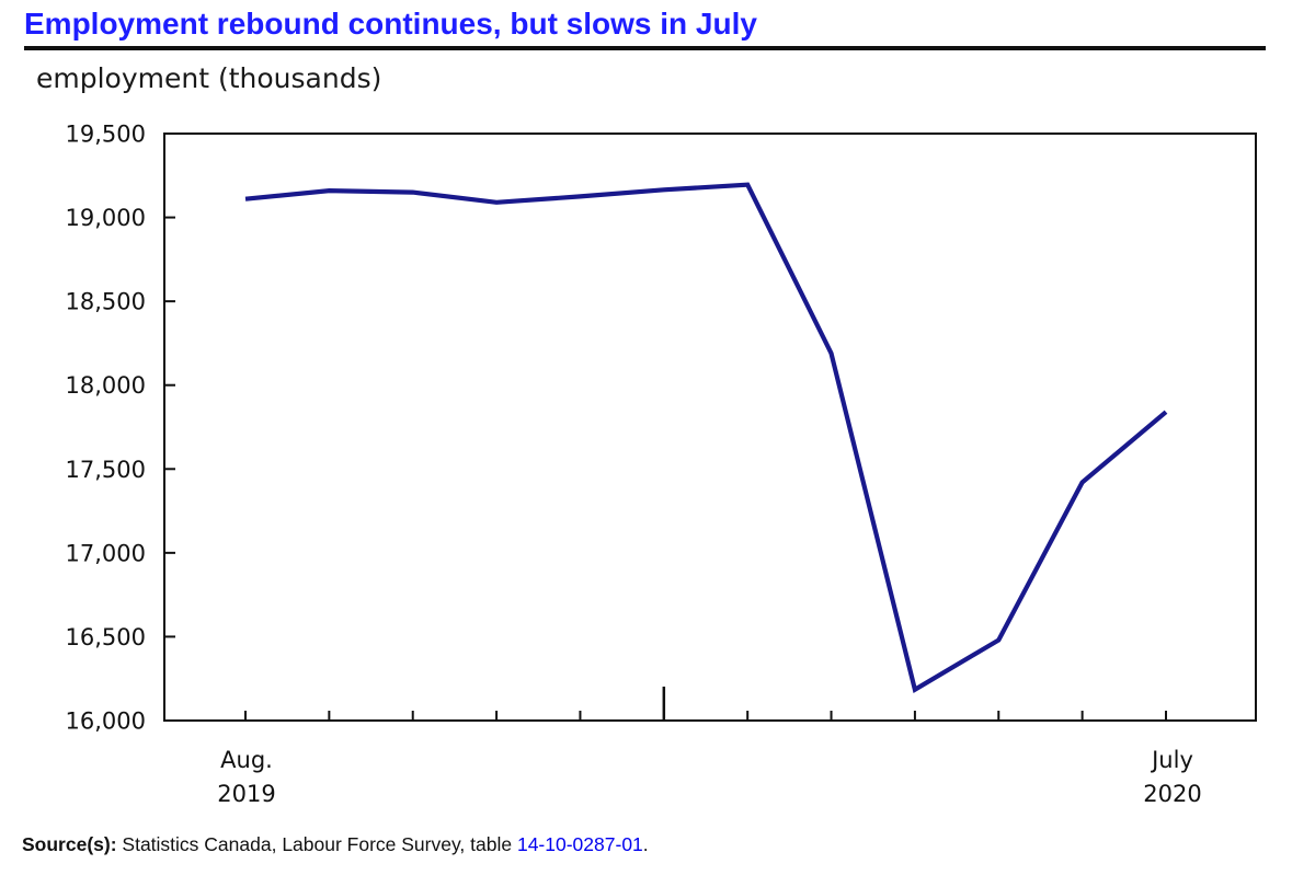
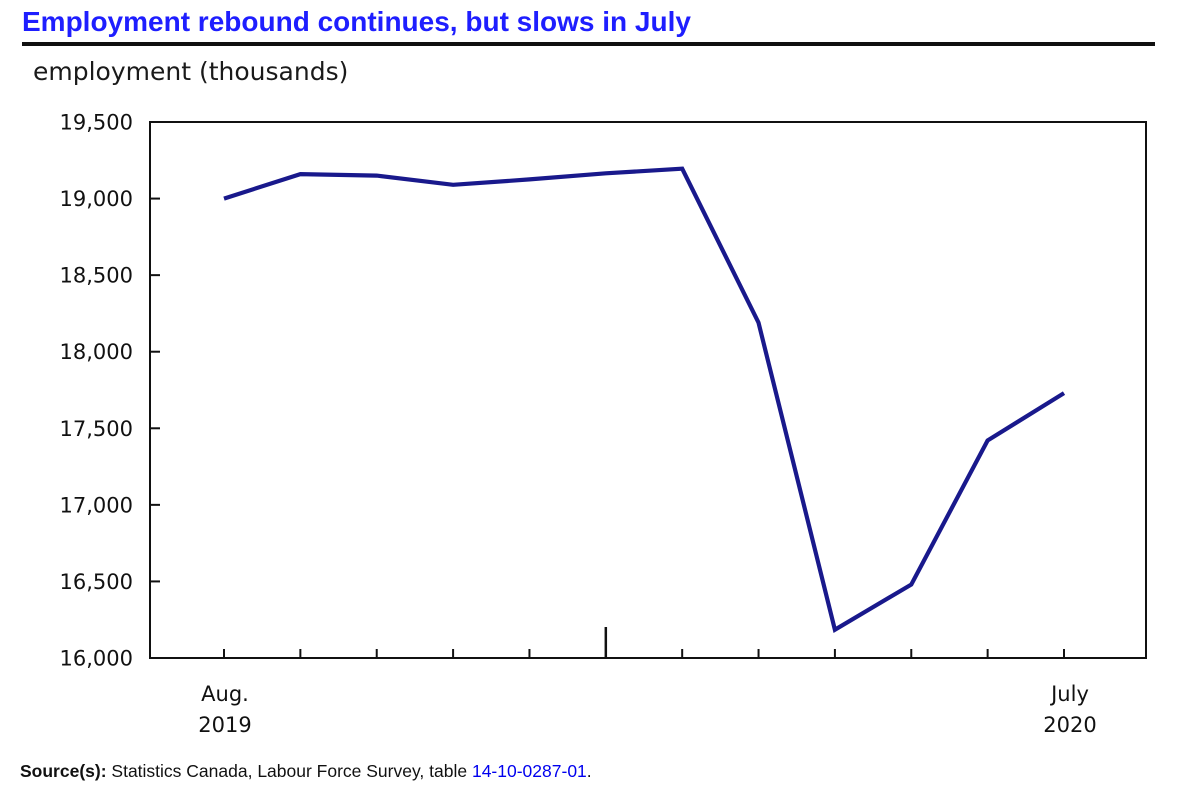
Aug. 2019: 19110 -> 19000
July 2020: 17840 -> 17730
